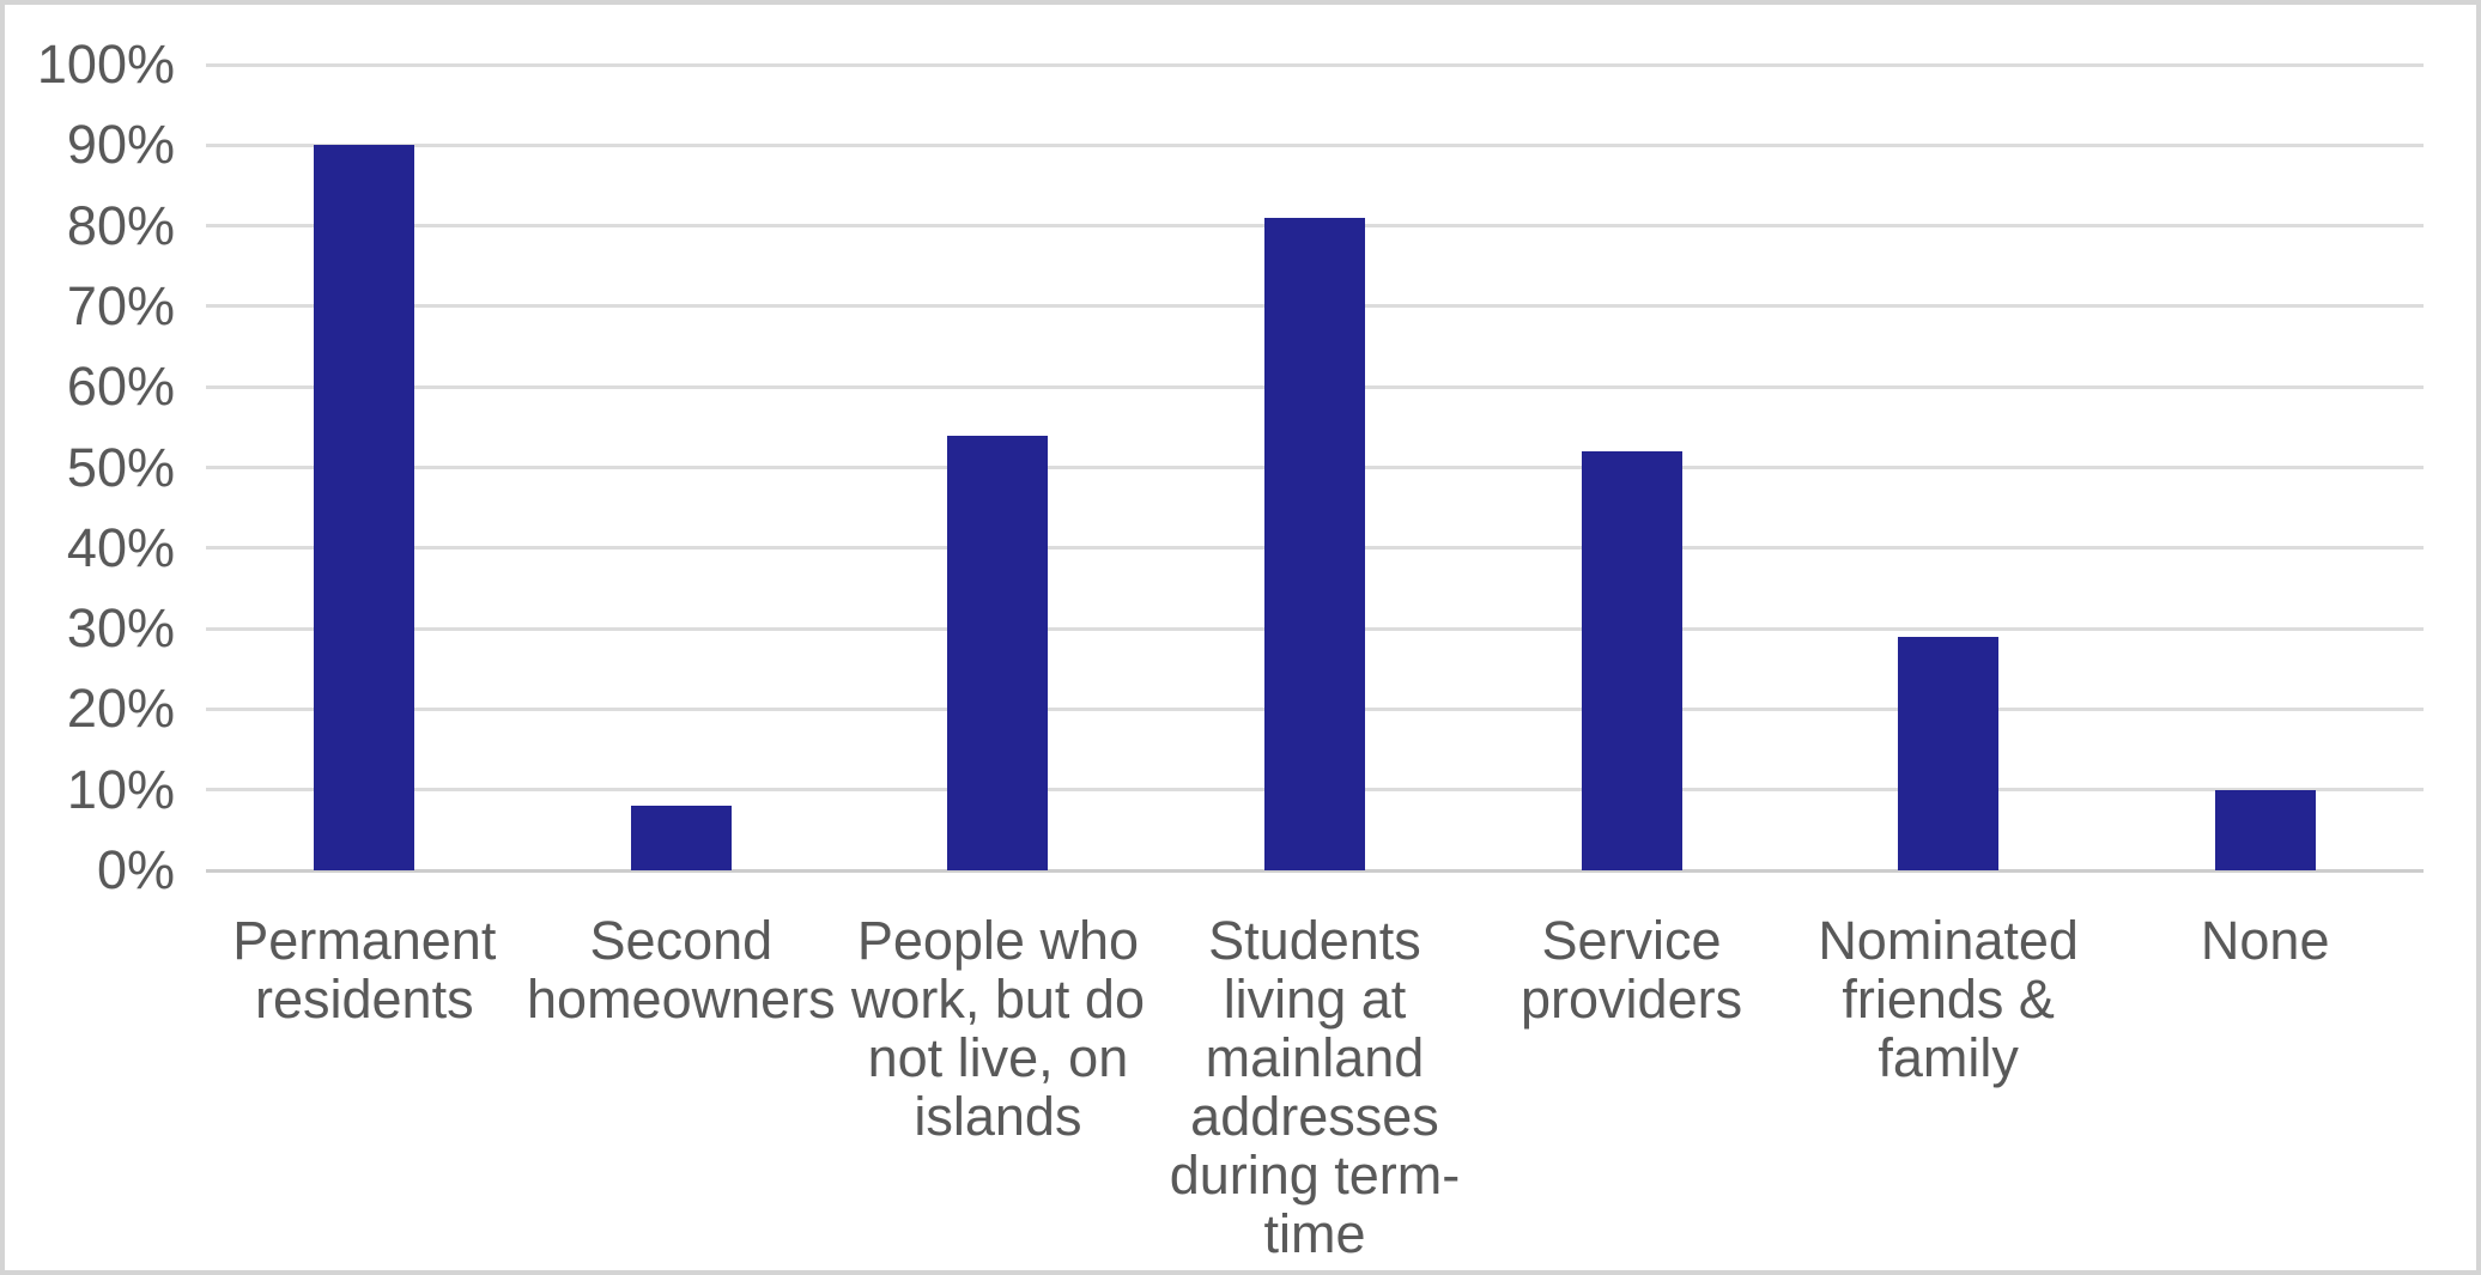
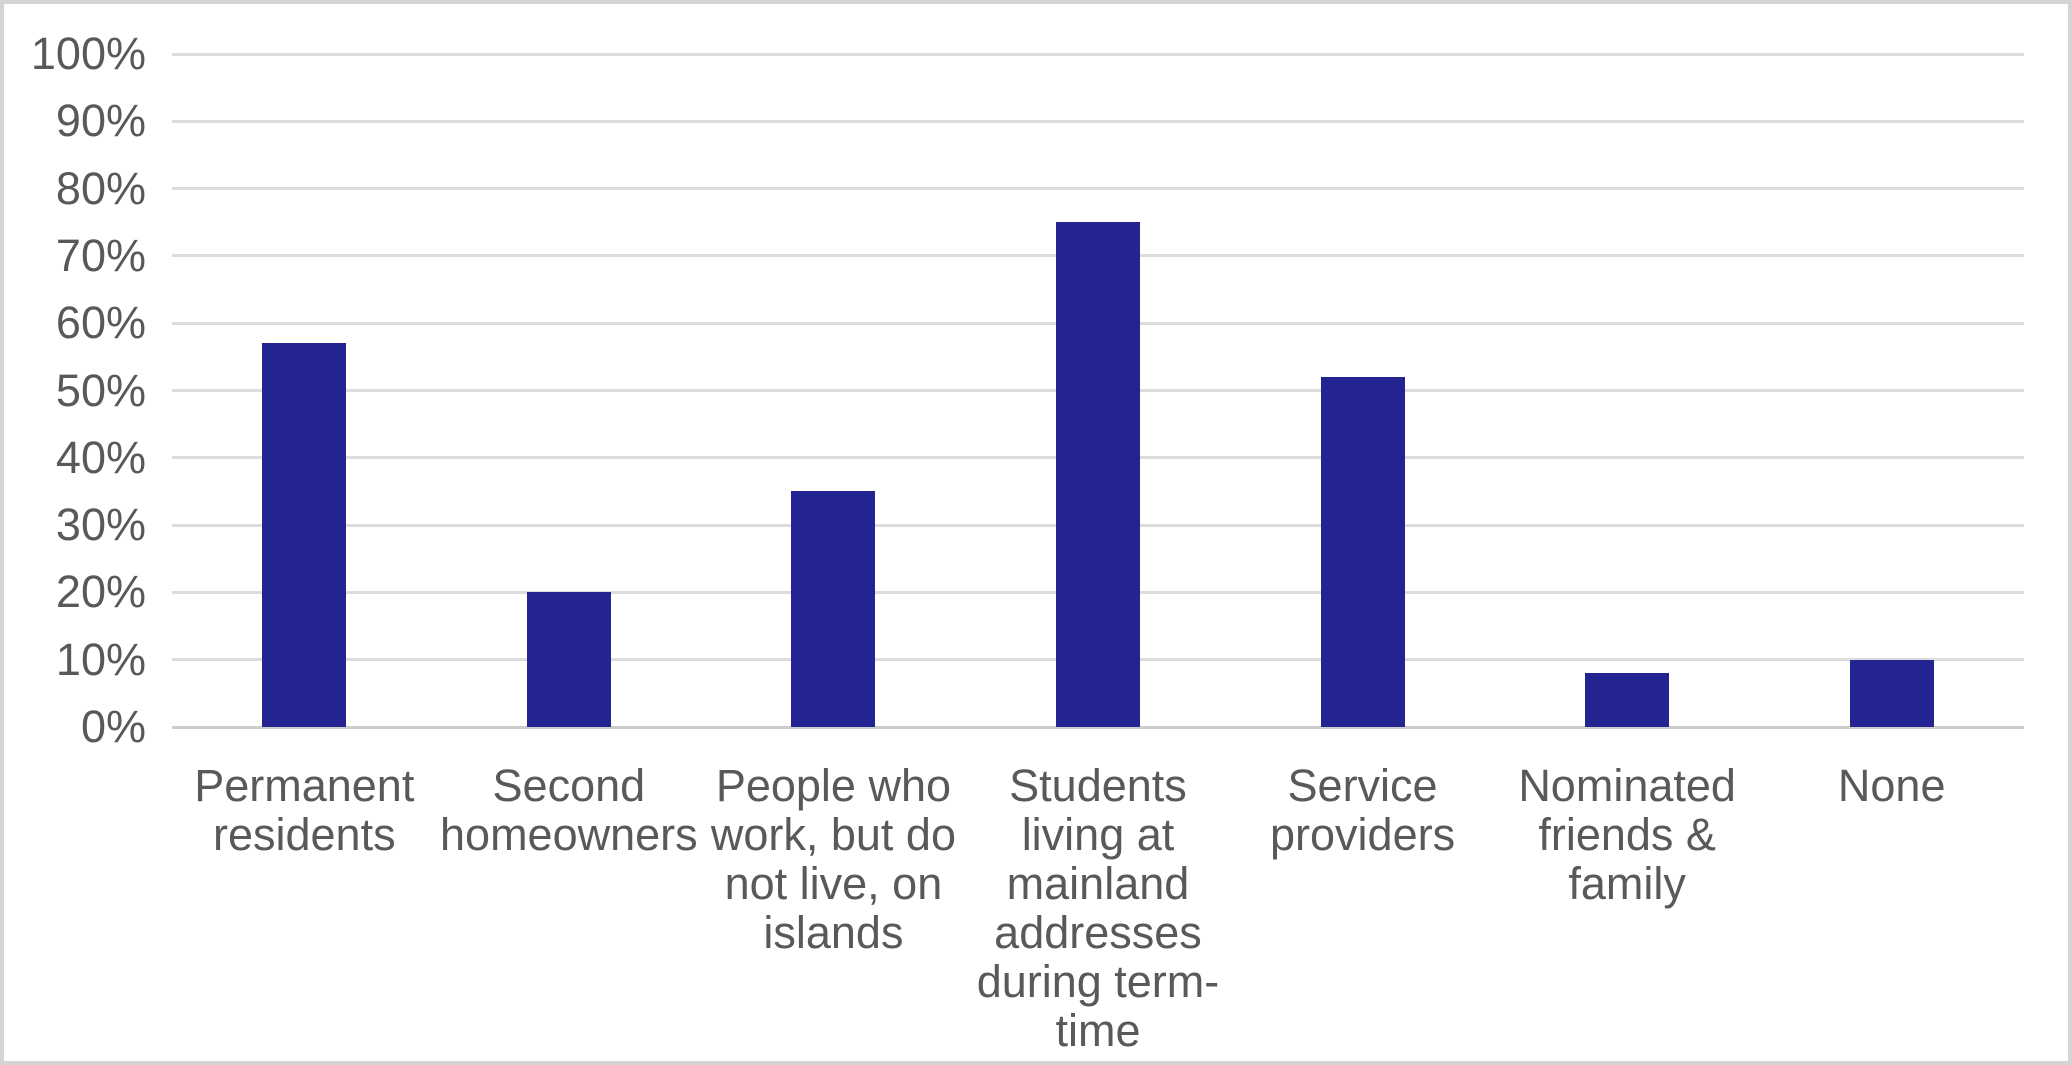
Permanent residents: 90% -> 57%
Second homeowners: 8% -> 20%
People who work, but do not live, on islands: 54% -> 35%
Students living at mainland addresses during term-time: 81% -> 75%
Nominated friends & family: 29% -> 8%
